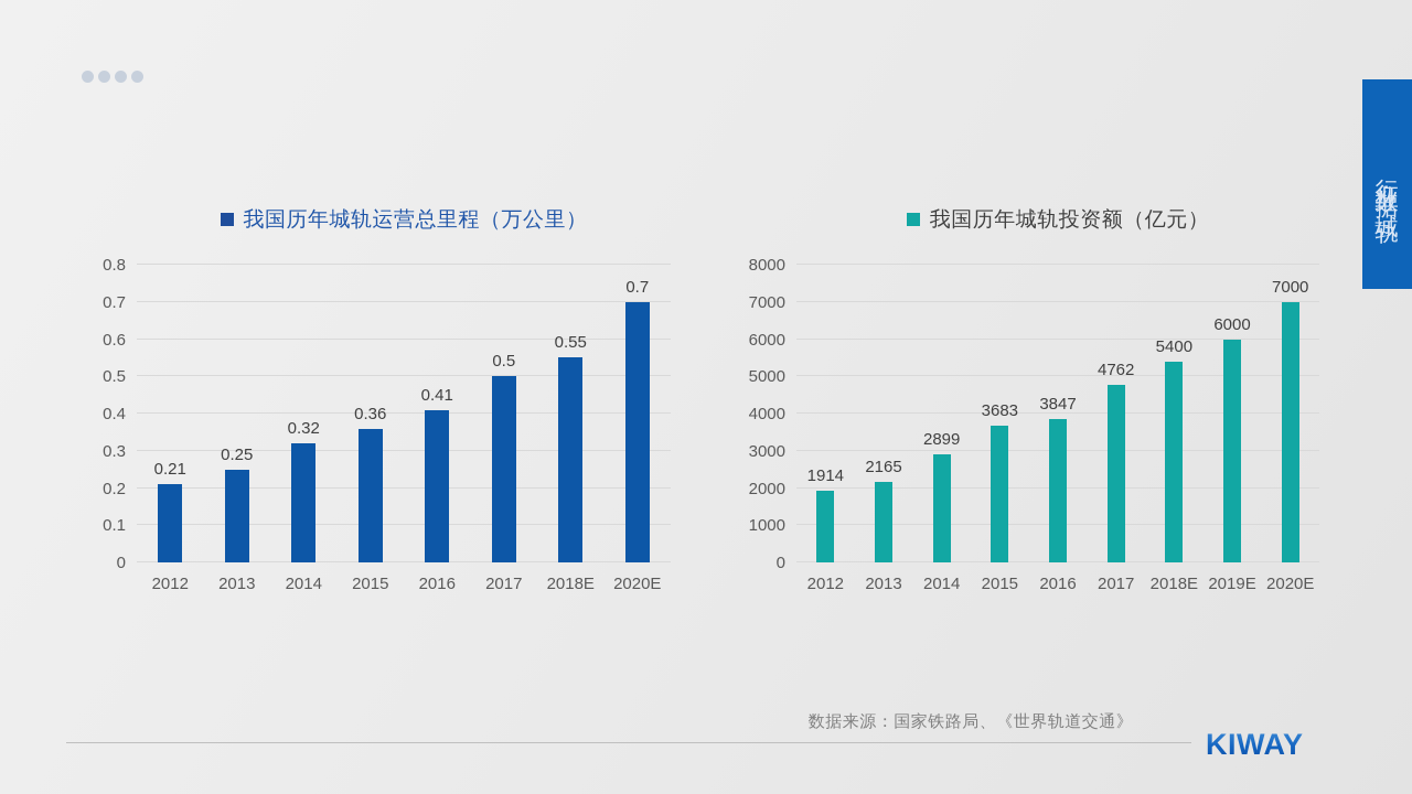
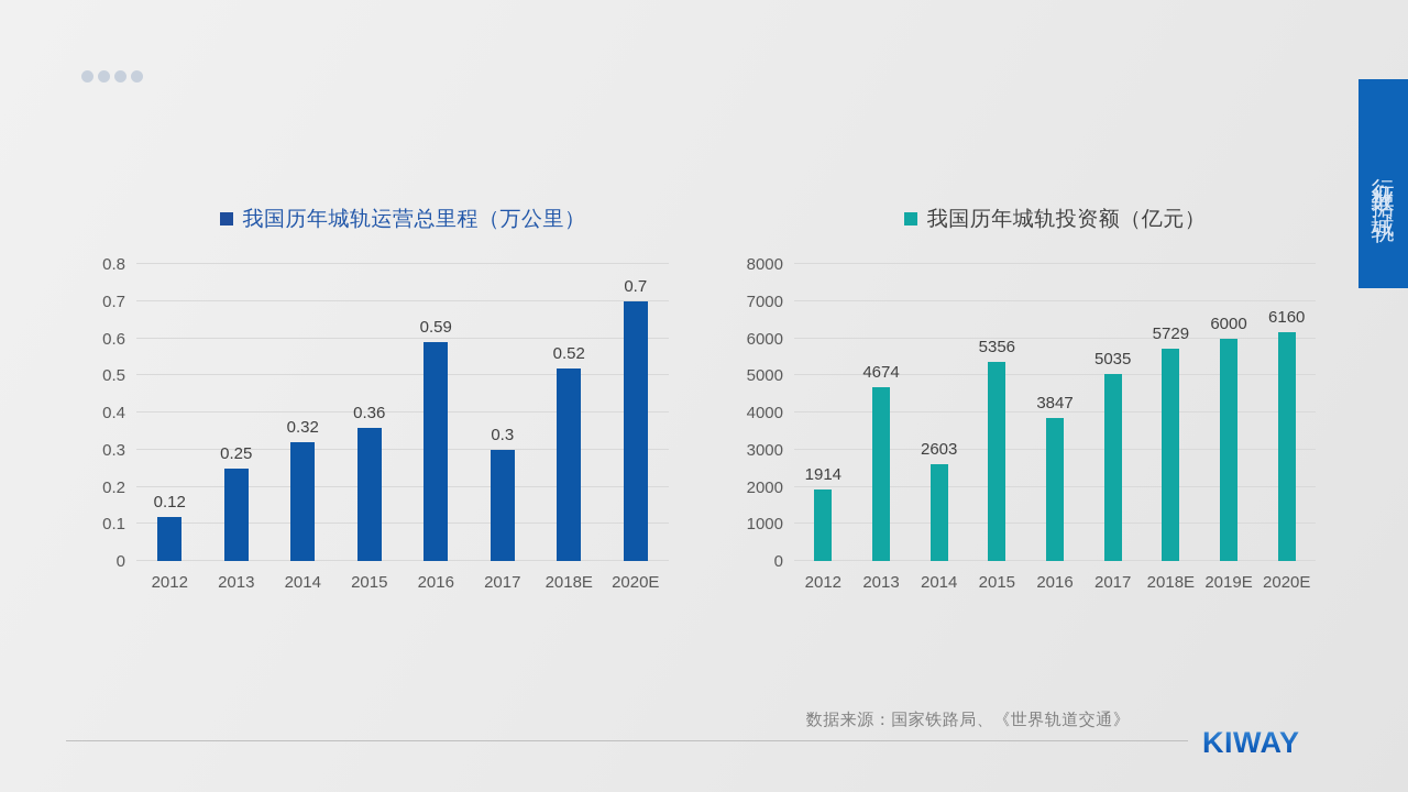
我国历年城轨运营总里程（万公里）/2012: 0.21 -> 0.12
我国历年城轨运营总里程（万公里）/2016: 0.41 -> 0.59
我国历年城轨运营总里程（万公里）/2017: 0.5 -> 0.3
我国历年城轨运营总里程（万公里）/2018E: 0.55 -> 0.52
我国历年城轨投资额（亿元）/2013: 2165 -> 4674
我国历年城轨投资额（亿元）/2014: 2899 -> 2603
我国历年城轨投资额（亿元）/2015: 3683 -> 5356
我国历年城轨投资额（亿元）/2017: 4762 -> 5035
我国历年城轨投资额（亿元）/2018E: 5400 -> 5729
我国历年城轨投资额（亿元）/2020E: 7000 -> 6160
